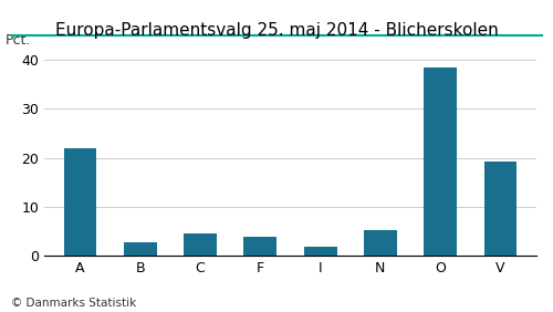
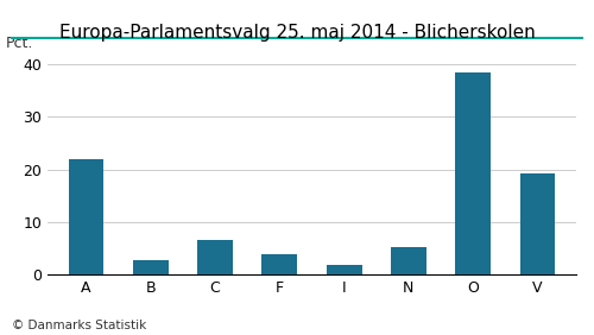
C: 4.5 -> 6.5
